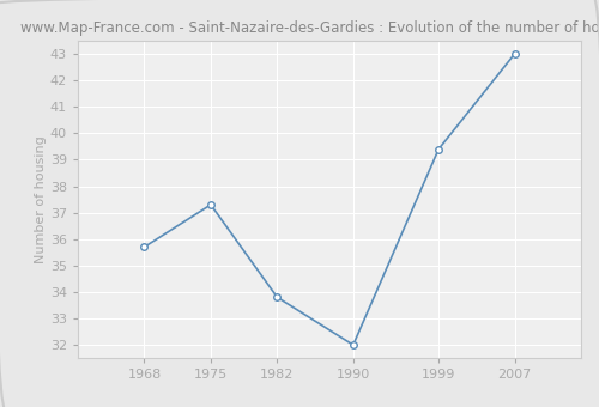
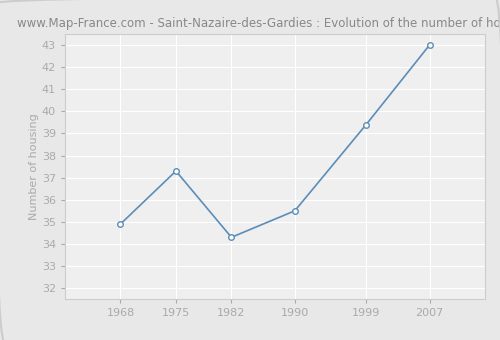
1968: 35.7 -> 34.9
1982: 33.8 -> 34.3
1990: 32.0 -> 35.5
